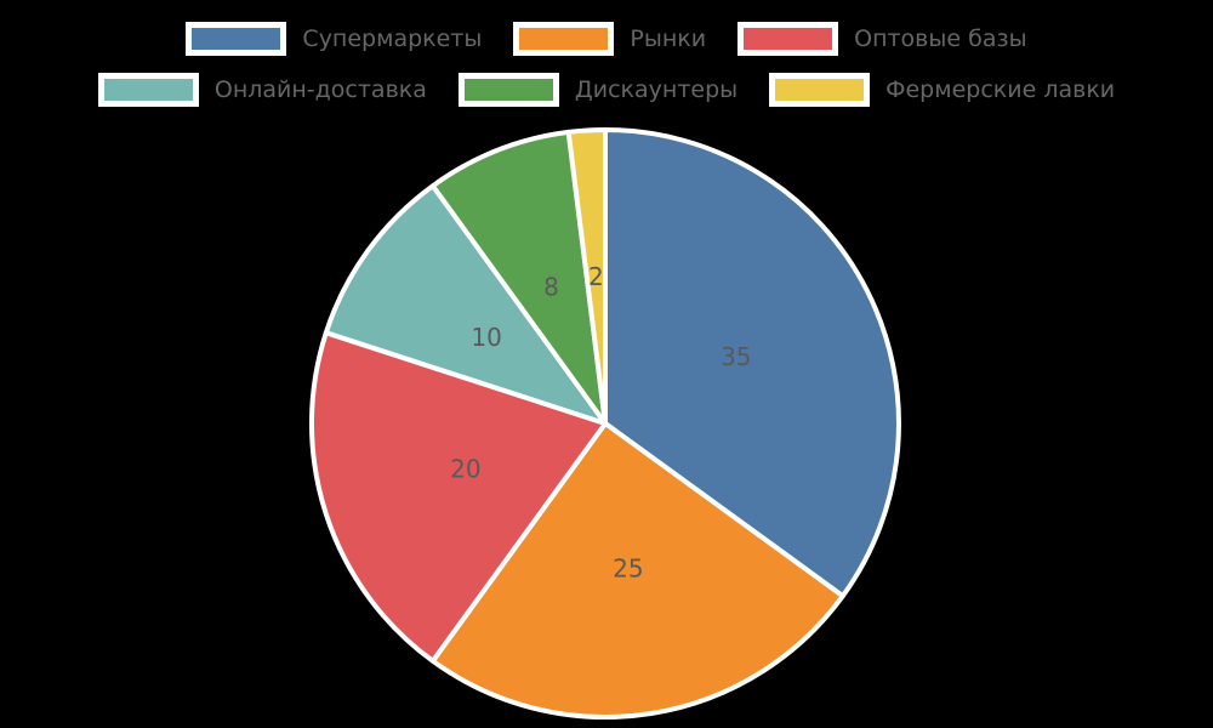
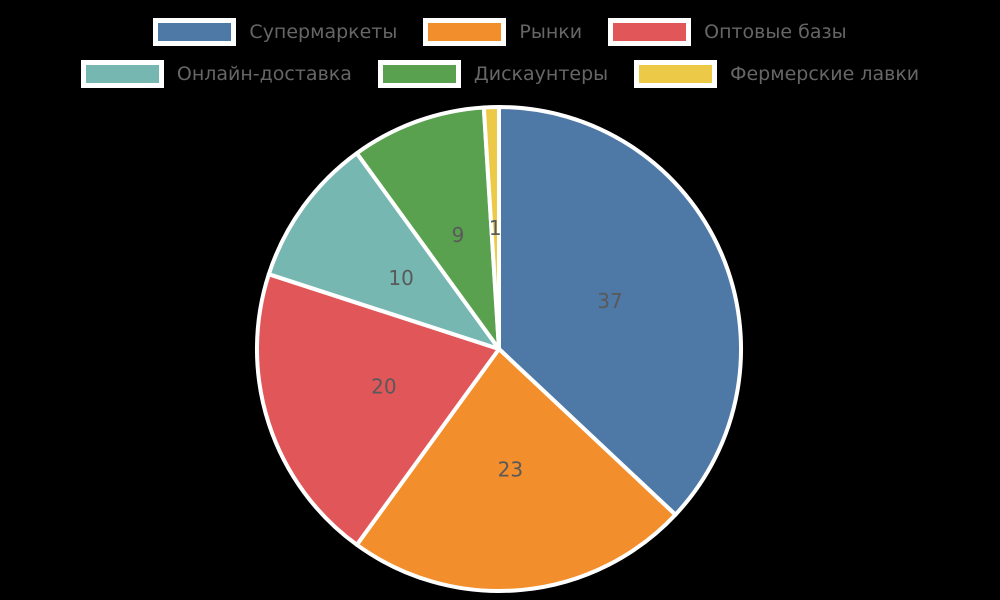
Супермаркеты: 35 -> 37
Рынки: 25 -> 23
Дискаунтеры: 8 -> 9
Фермерские лавки: 2 -> 1
